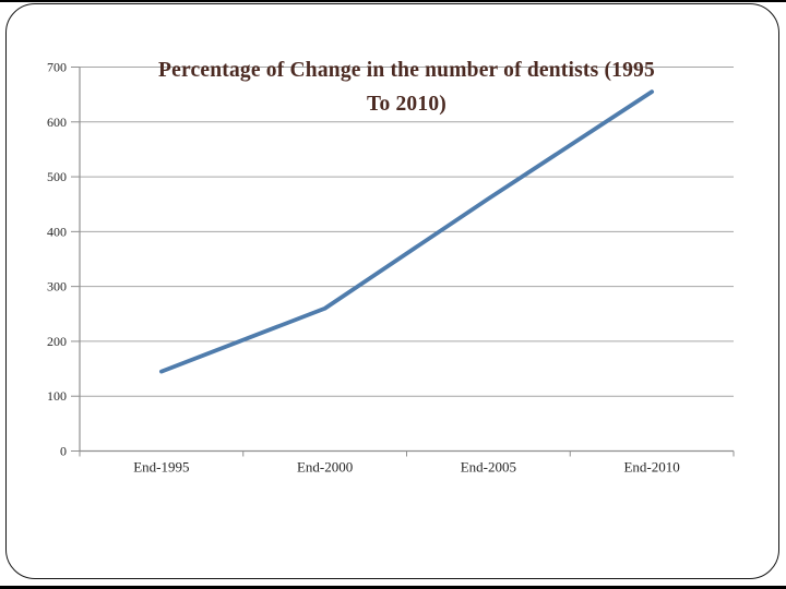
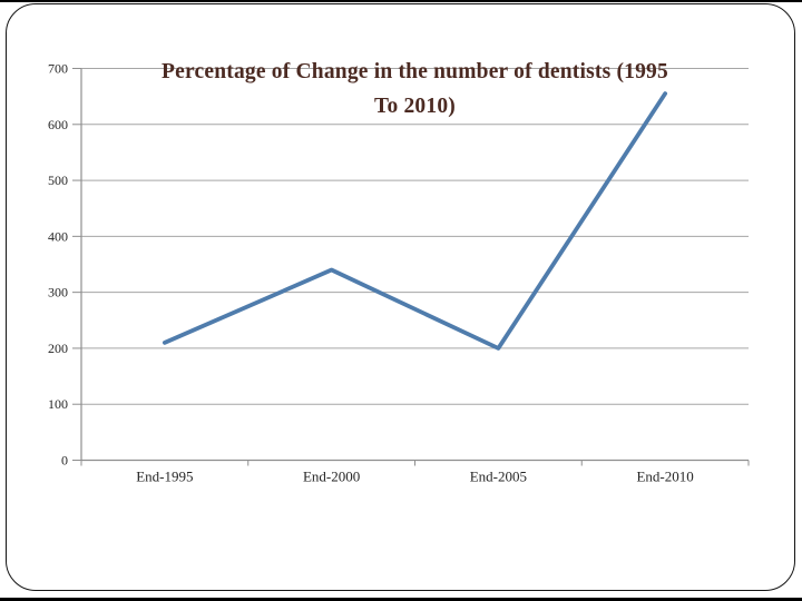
End-1995: 140 -> 210
End-2000: 260 -> 340
End-2005: 460 -> 200
